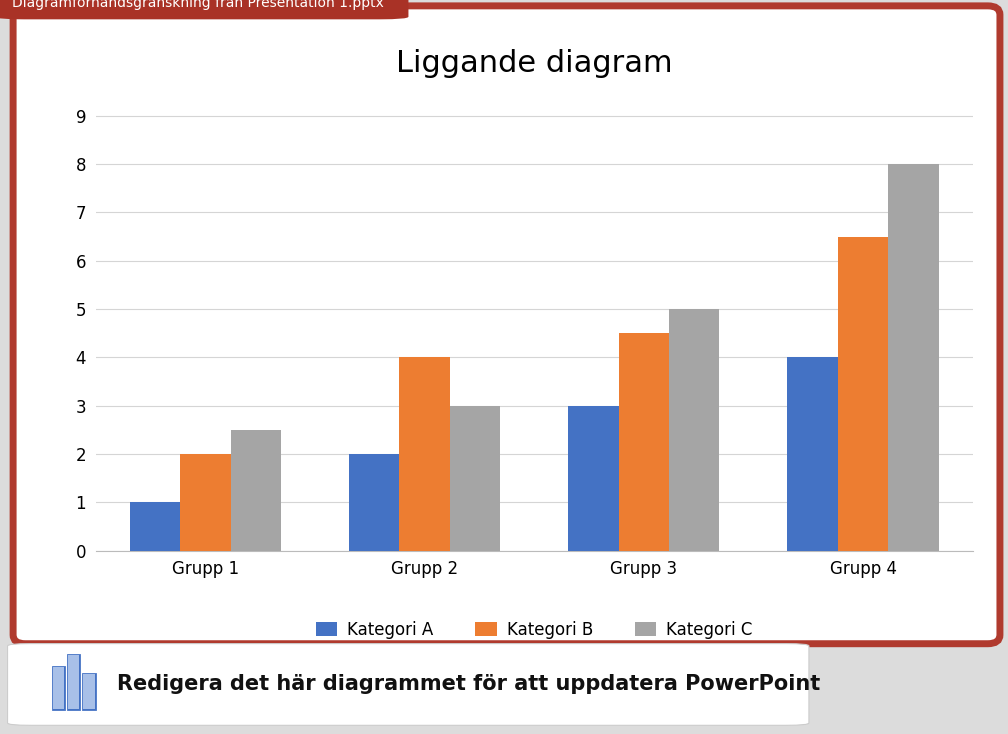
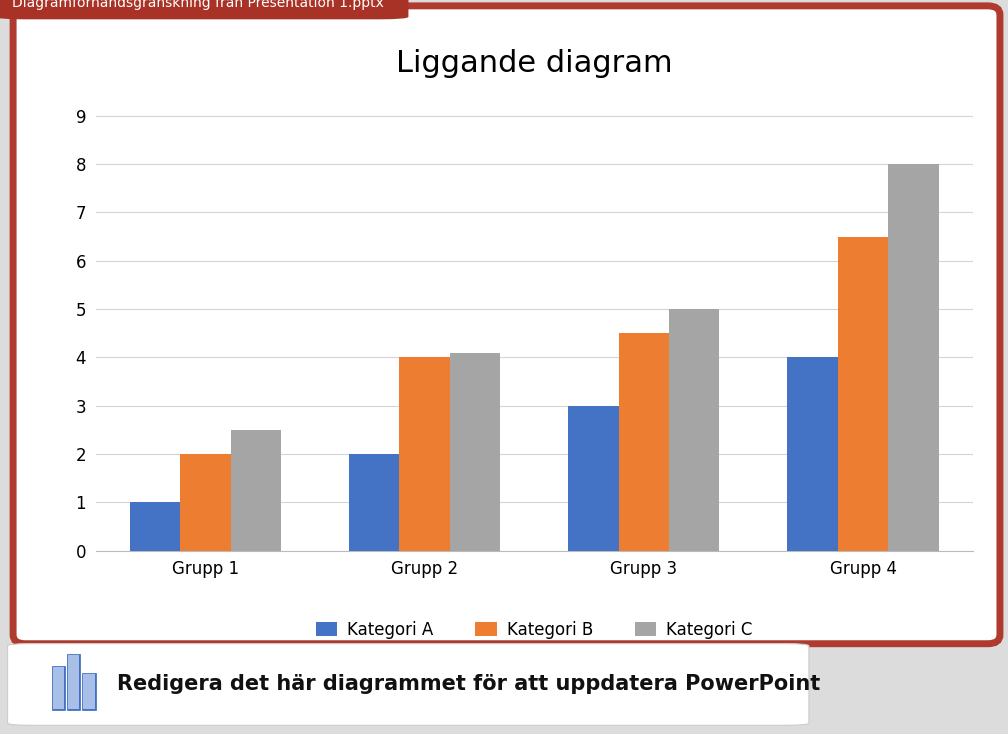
Kategori C/Grupp 2: 3.0 -> 4.1
